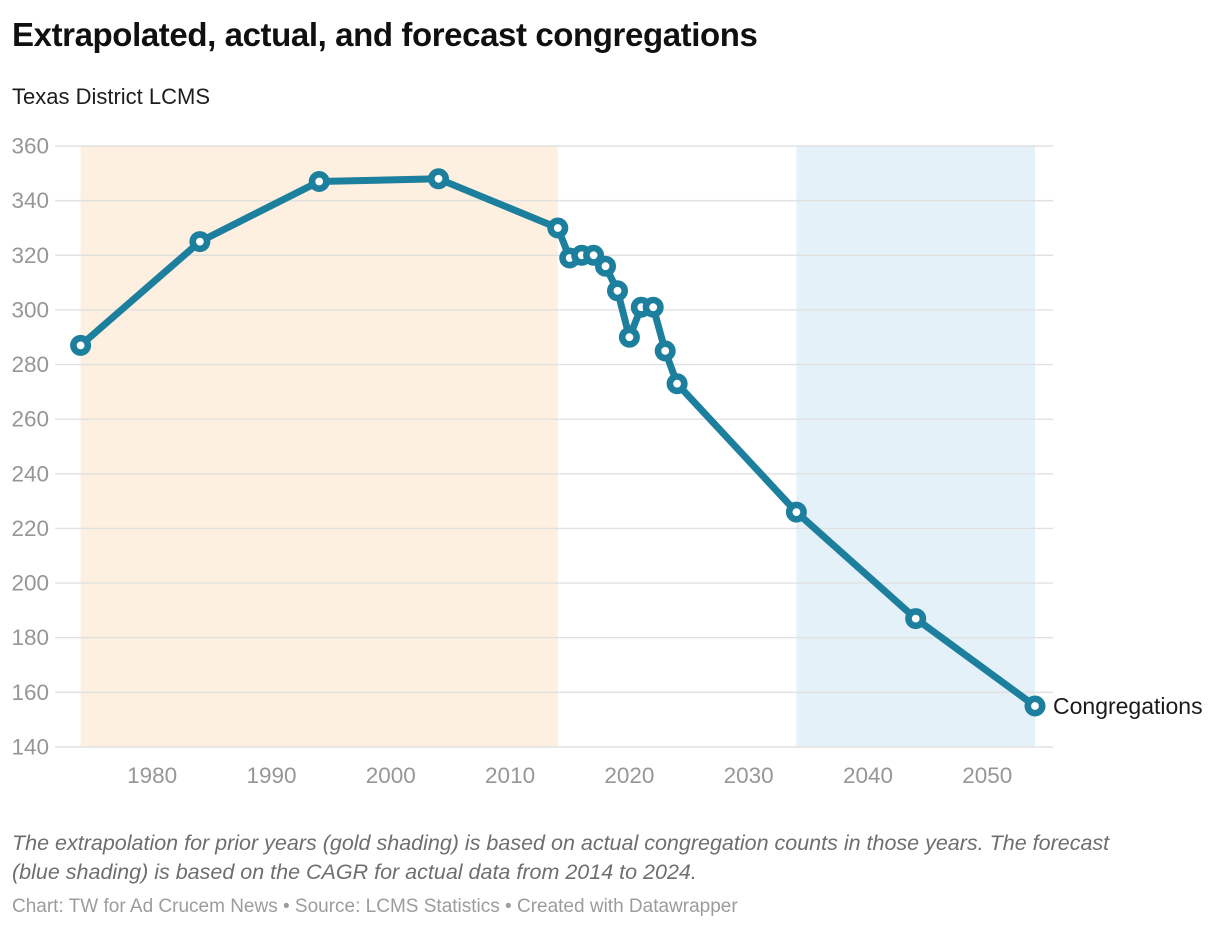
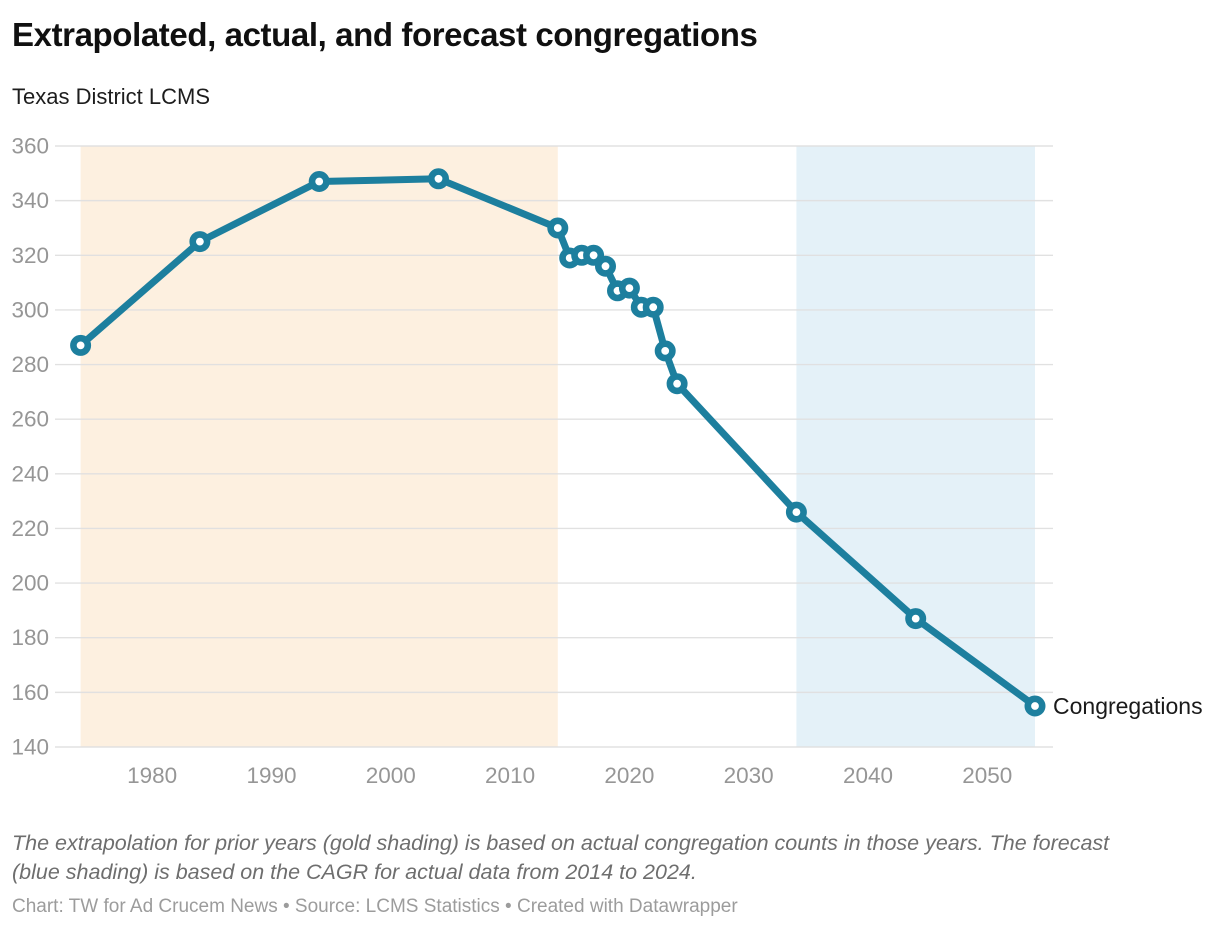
2020: 290 -> 308
